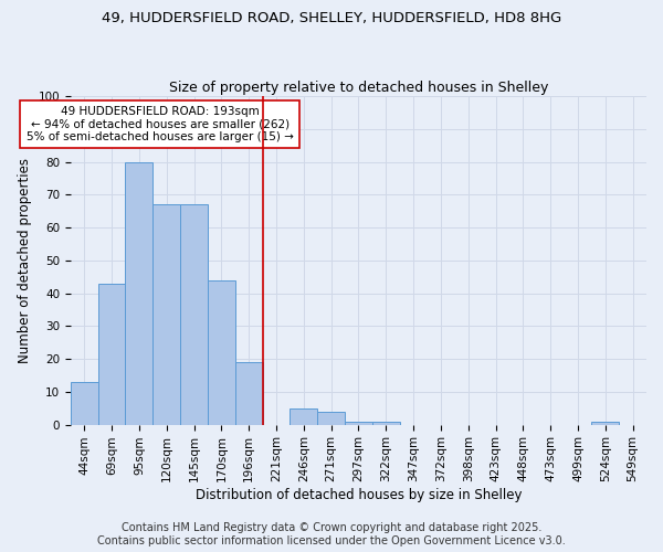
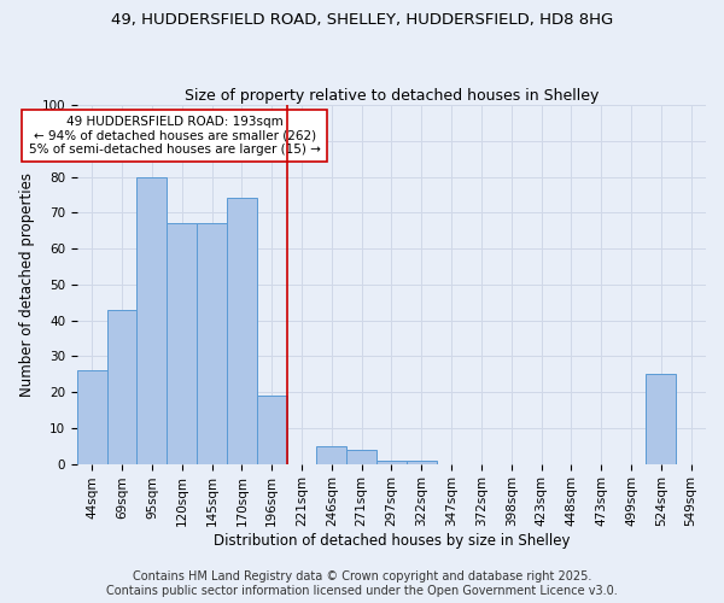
44sqm: 13 -> 26
170sqm: 44 -> 74
524sqm: 1 -> 25
